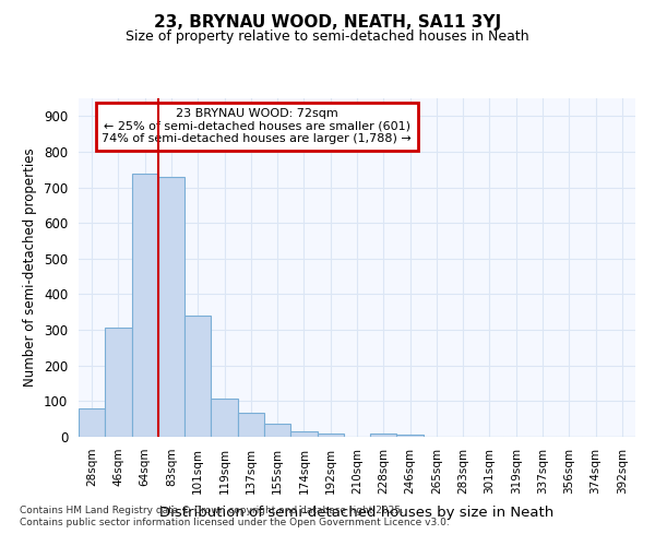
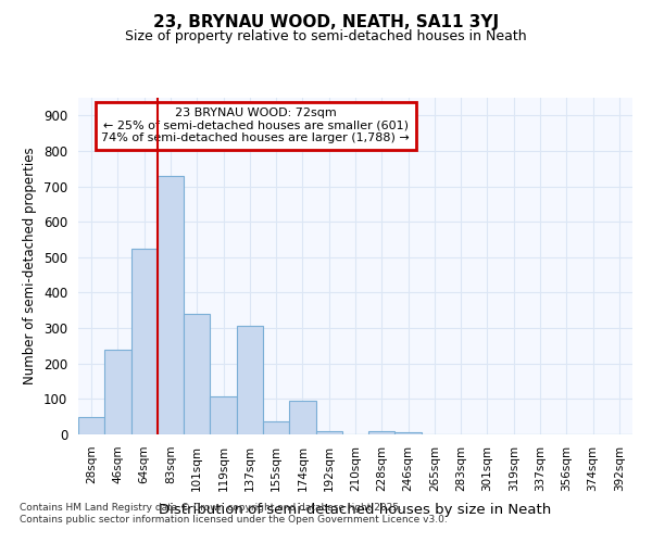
28sqm: 80 -> 50
46sqm: 307 -> 240
64sqm: 740 -> 525
137sqm: 67 -> 305
174sqm: 14 -> 95
